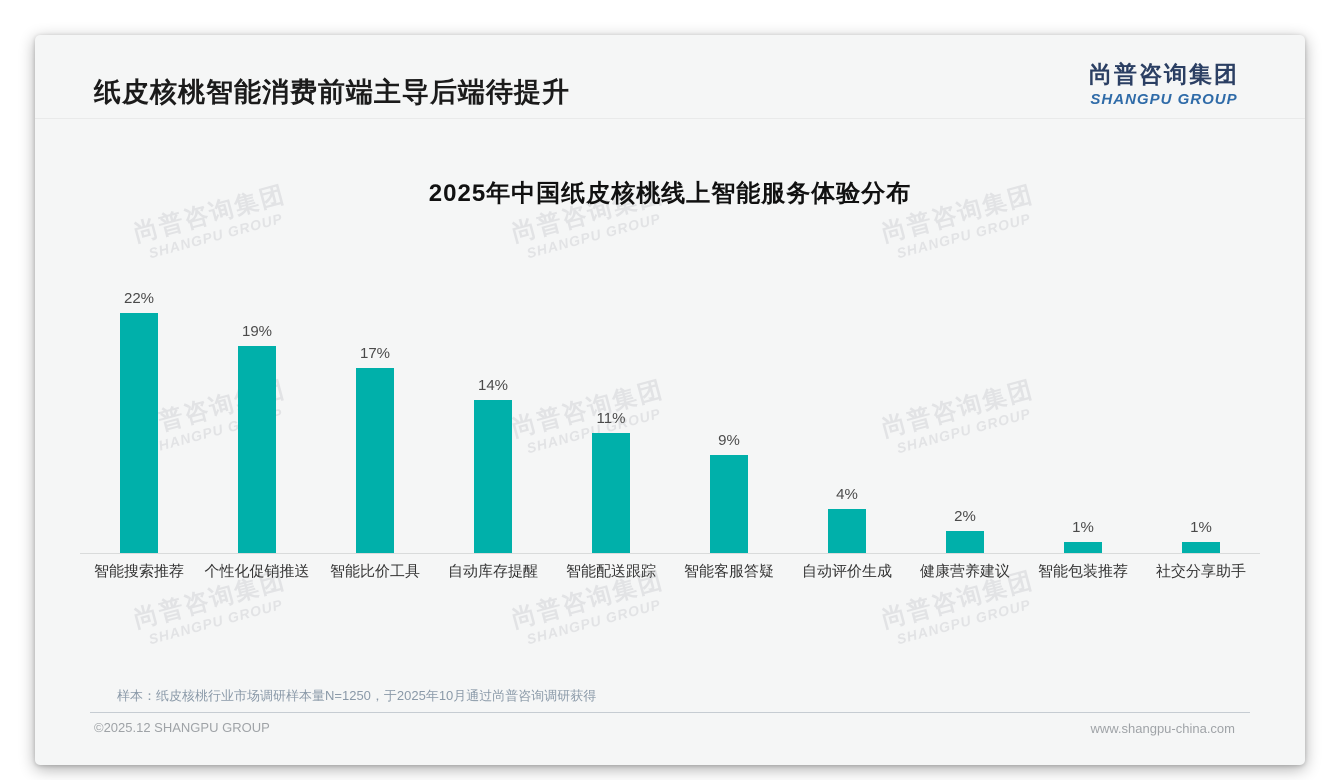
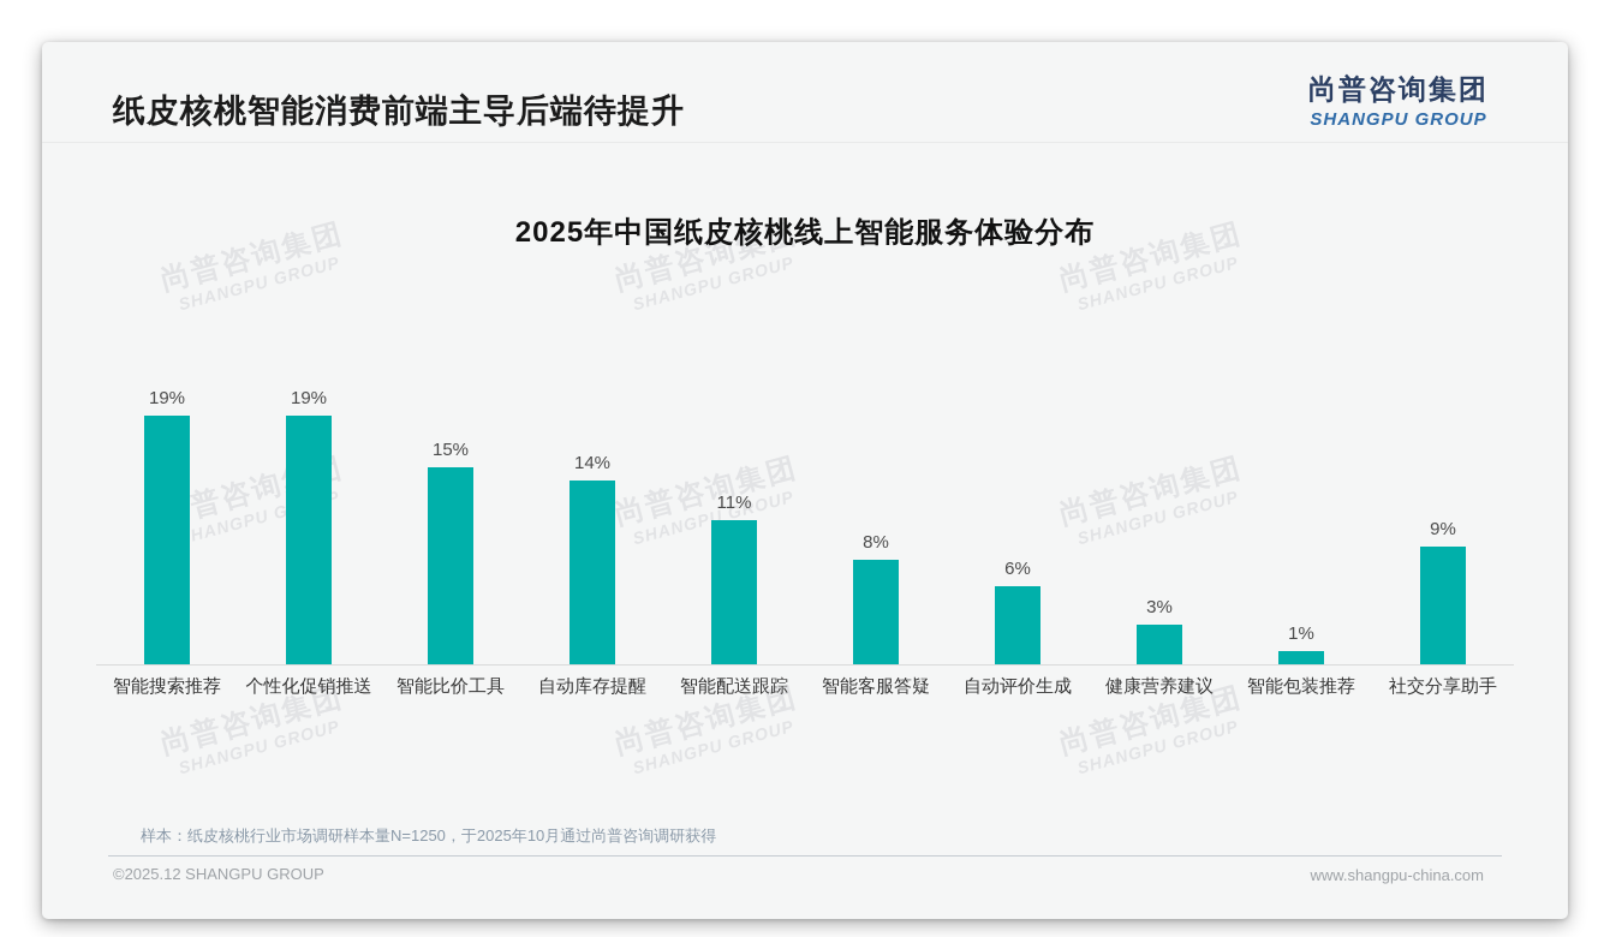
智能搜索推荐: 22% -> 19%
智能比价工具: 17% -> 15%
智能客服答疑: 9% -> 8%
自动评价生成: 4% -> 6%
健康营养建议: 2% -> 3%
社交分享助手: 1% -> 9%
